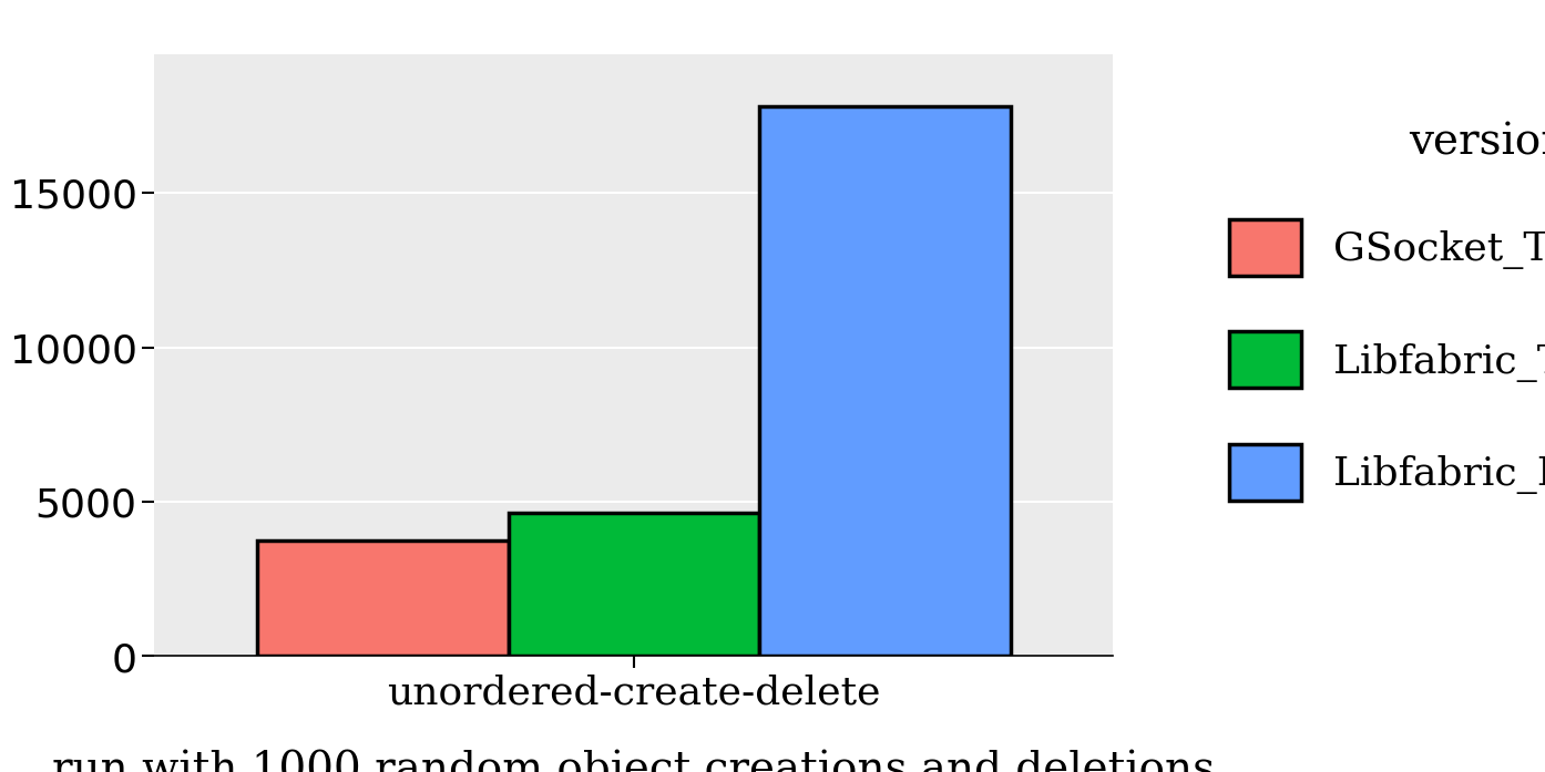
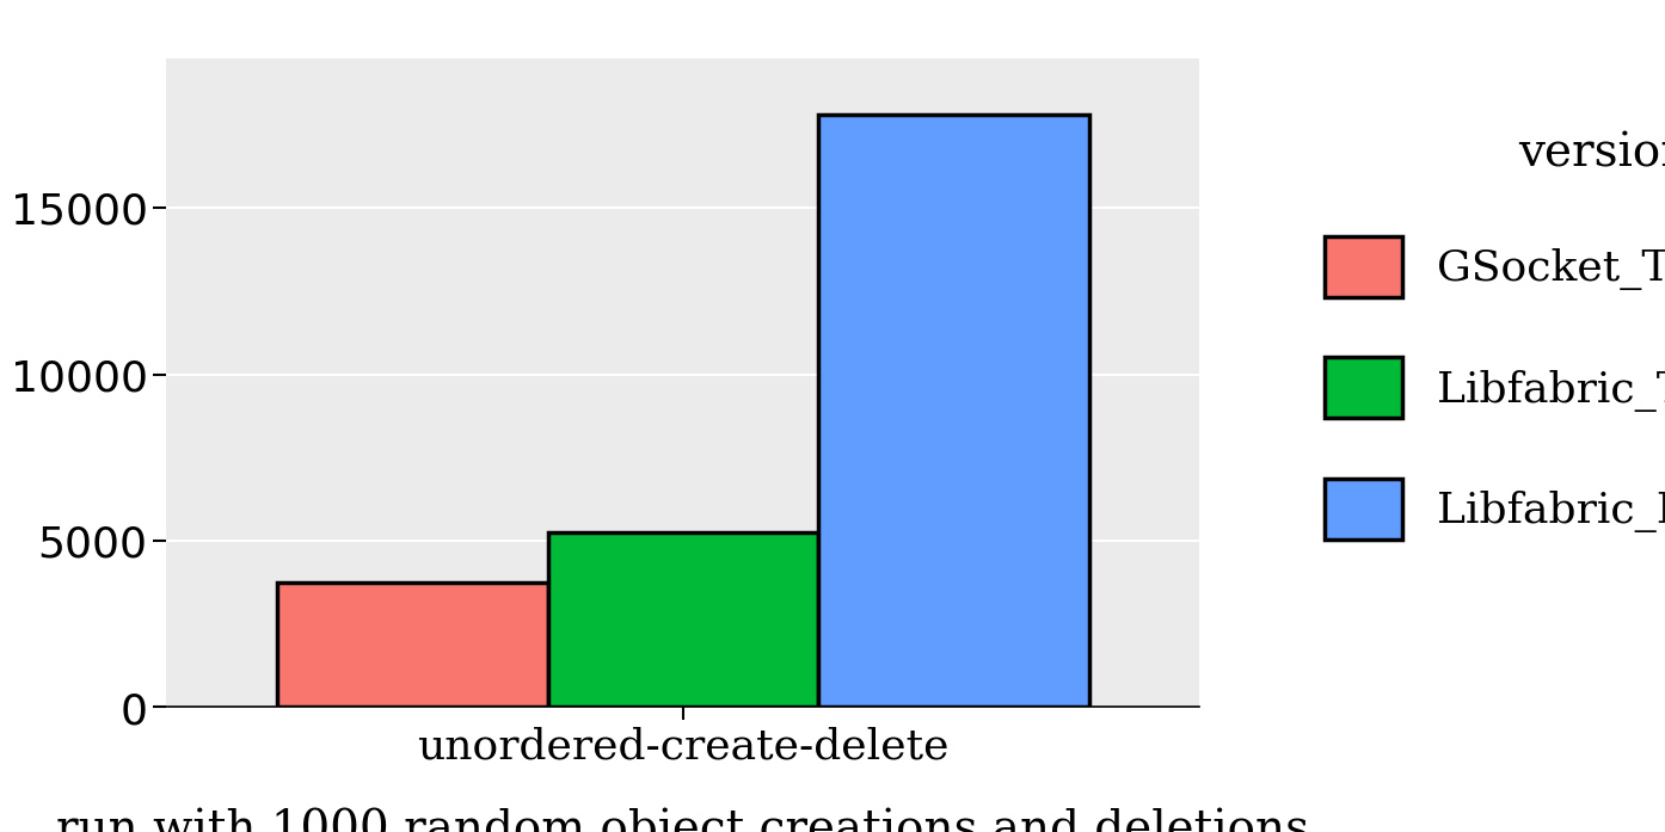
unordered-create-delete: 4650 -> 5250
